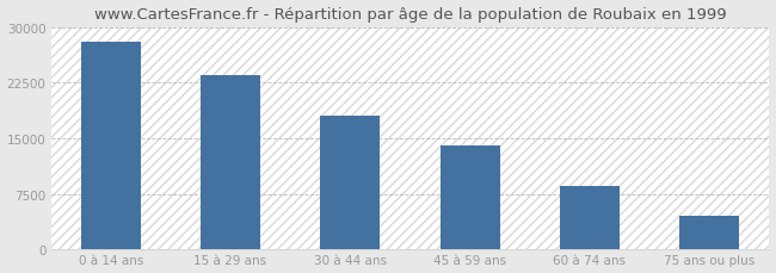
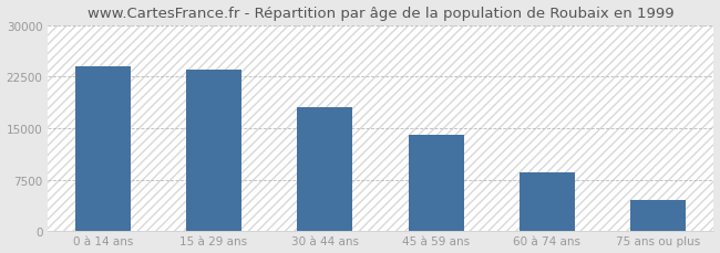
0 à 14 ans: 28000 -> 24000
